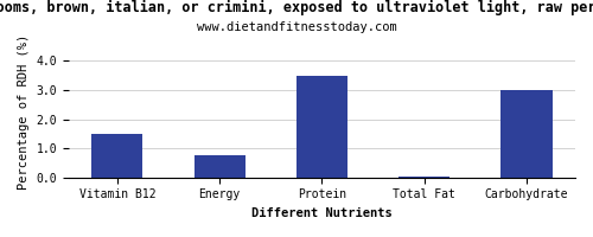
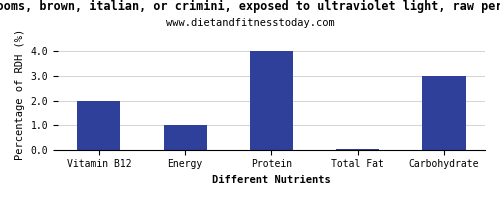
Vitamin B12: 1.50 -> 2.00
Energy: 0.75 -> 1.00
Protein: 3.50 -> 4.00
